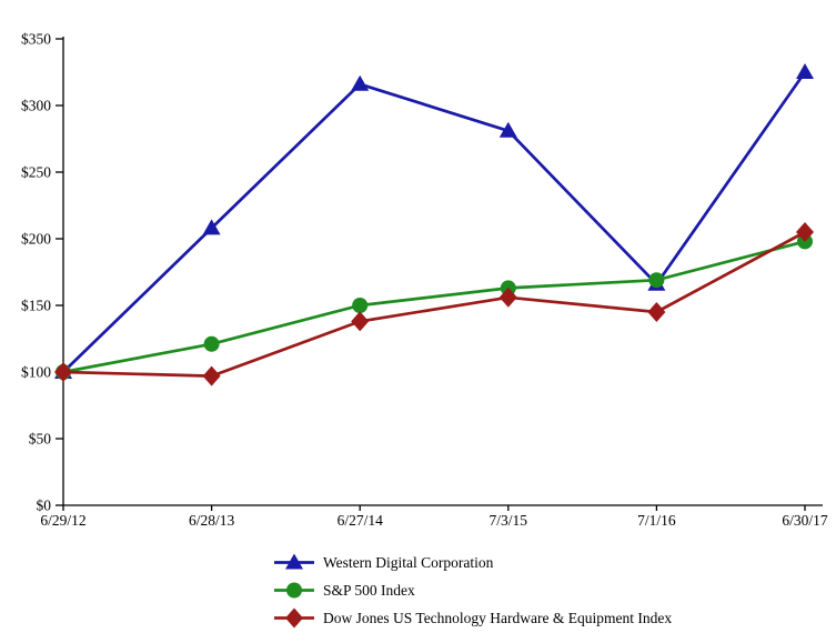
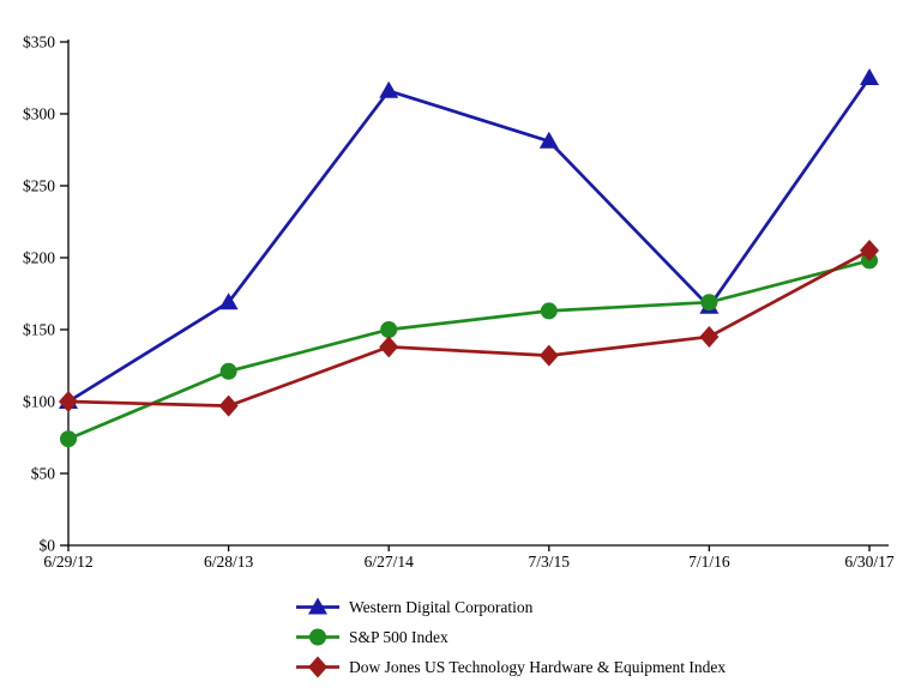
S&P 500 Index/6/29/12: $100 -> $74
Western Digital Corporation/6/28/13: $208 -> $169
Dow Jones US Technology Hardware & Equipment Index/7/3/15: $156 -> $132
